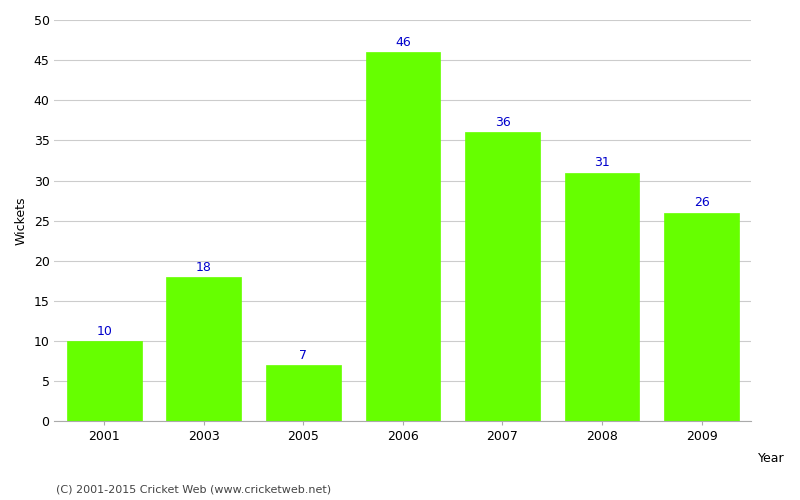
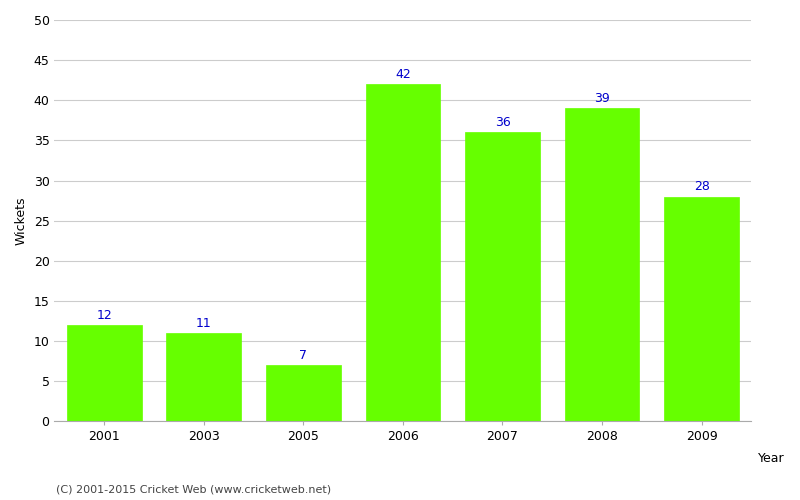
2001: 10 -> 12
2003: 18 -> 11
2006: 46 -> 42
2008: 31 -> 39
2009: 26 -> 28
